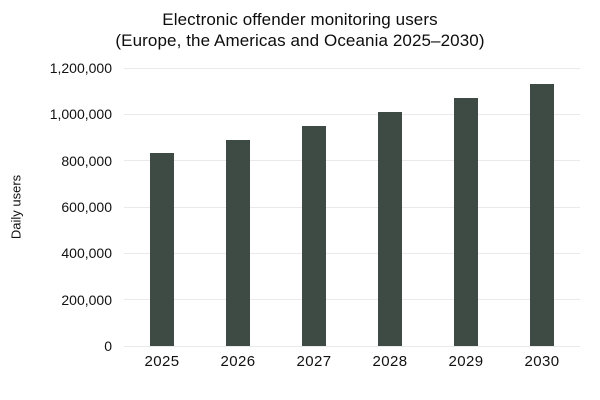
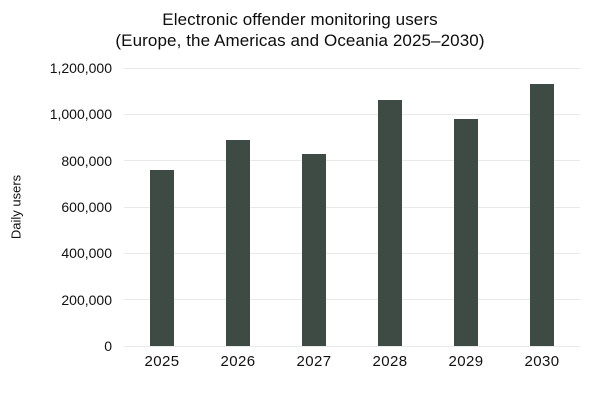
2025: 840000 -> 760000
2027: 950000 -> 830000
2028: 1010000 -> 1060000
2029: 1070000 -> 980000
